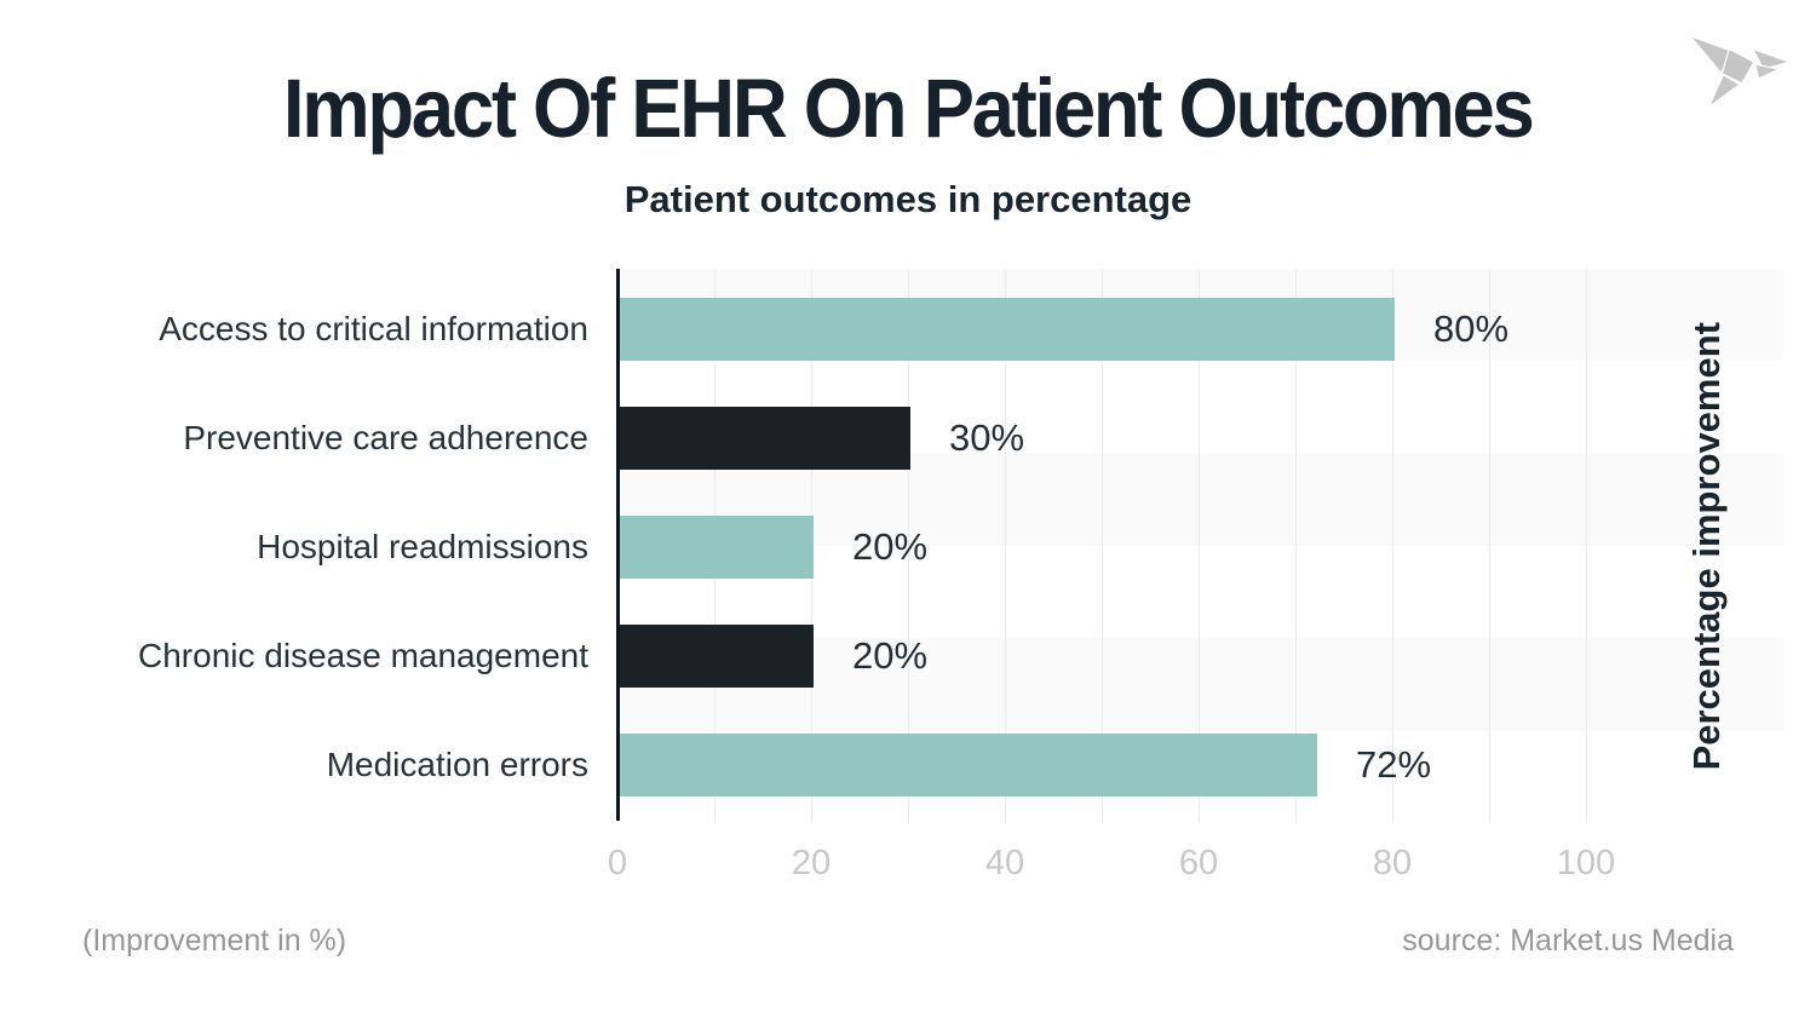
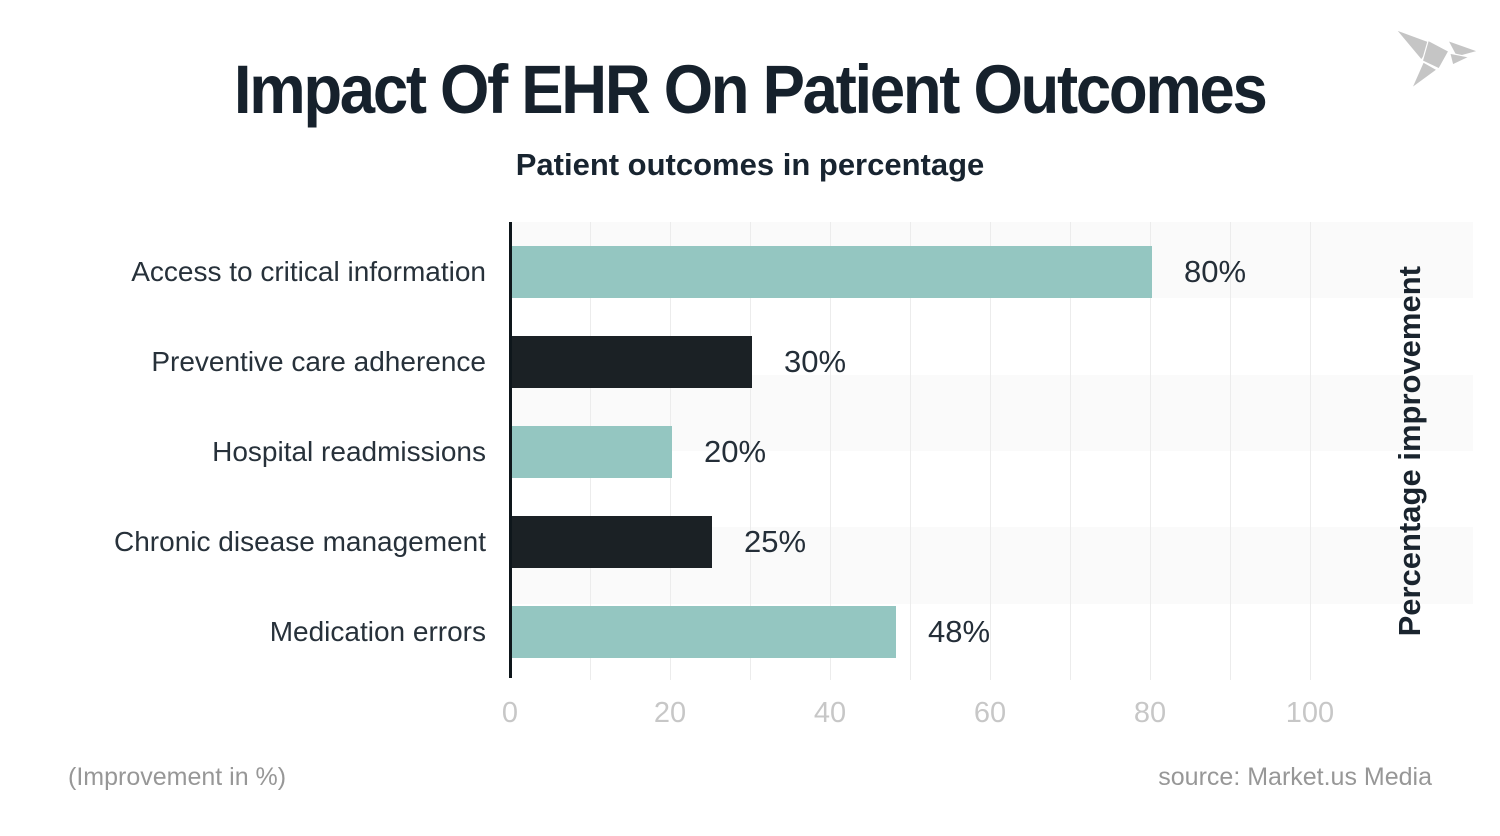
Chronic disease management: 20% -> 25%
Medication errors: 72% -> 48%
